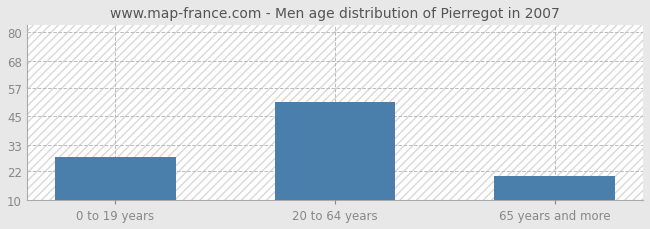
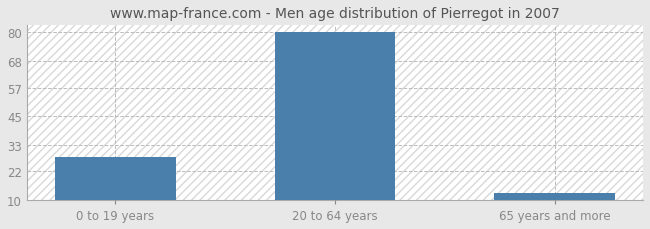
20 to 64 years: 51 -> 80
65 years and more: 20 -> 13
